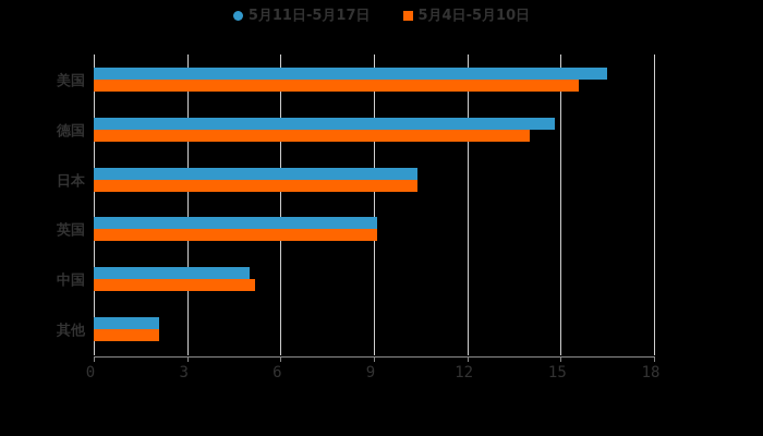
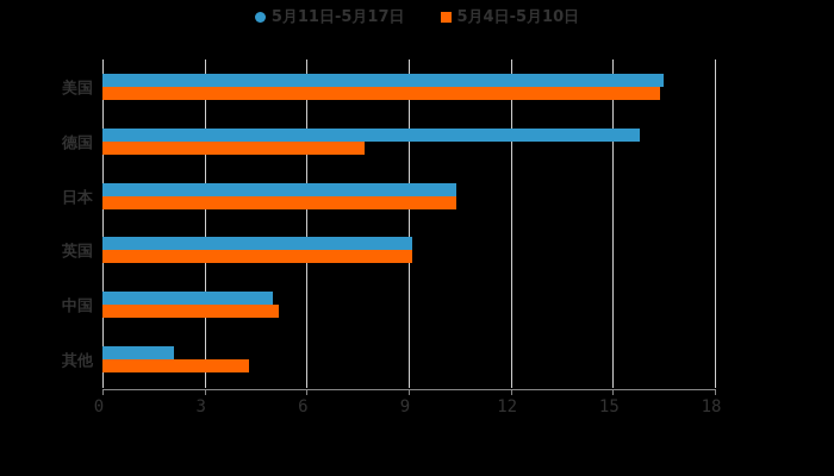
5月4日-5月10日/美国: 15.6 -> 16.4
5月11日-5月17日/德国: 14.8 -> 15.8
5月4日-5月10日/德国: 14.0 -> 7.7
5月4日-5月10日/其他: 2.1 -> 4.3
